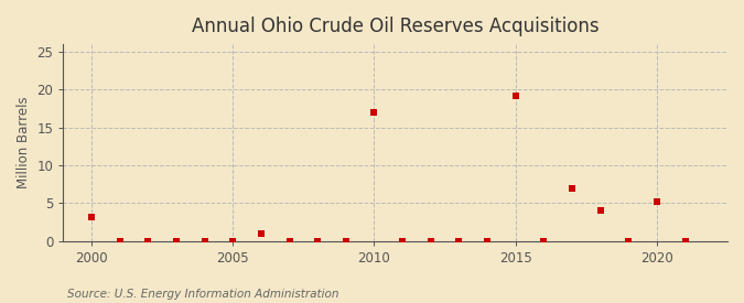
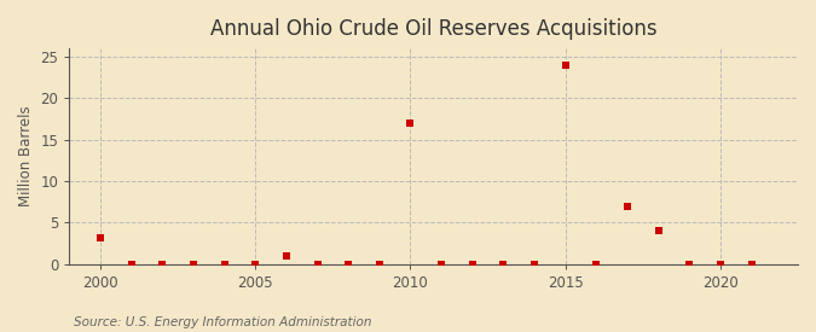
2015: 19.2 -> 24.0
2020: 5.2 -> 0.0
